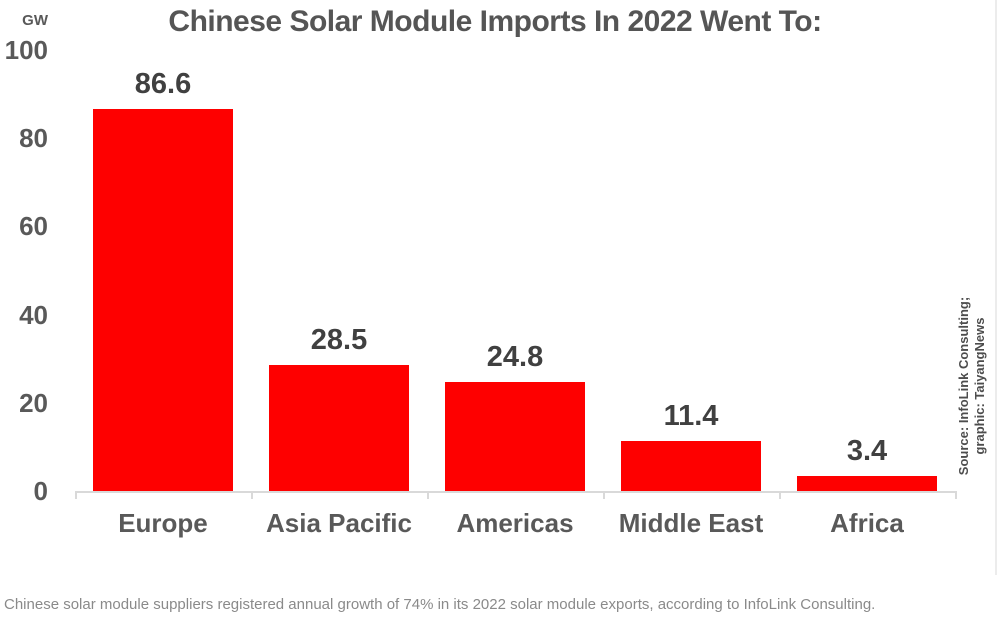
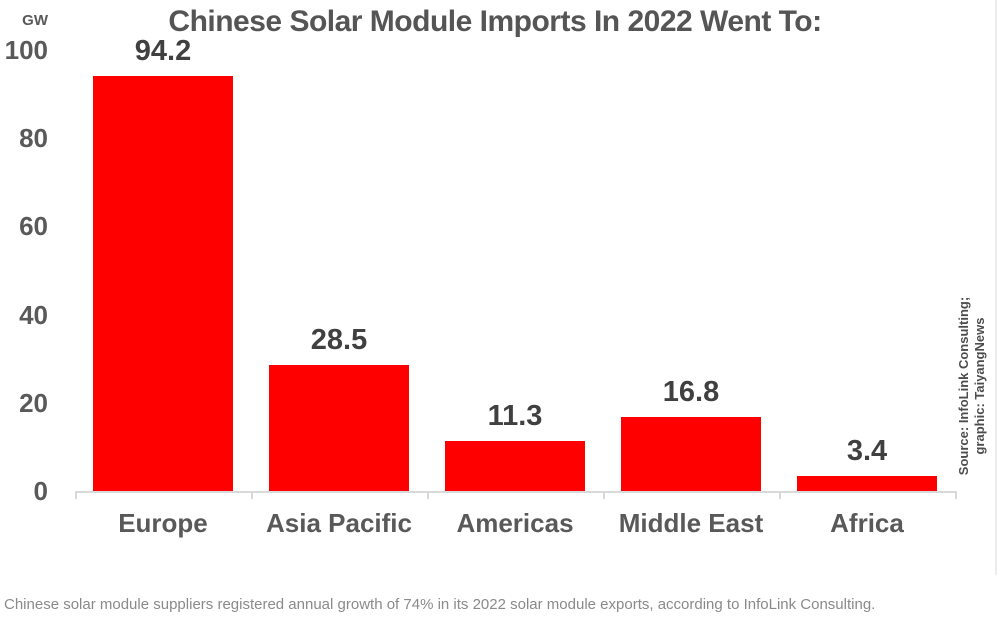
Europe: 86.6 -> 94.2
Americas: 24.8 -> 11.3
Middle East: 11.4 -> 16.8
